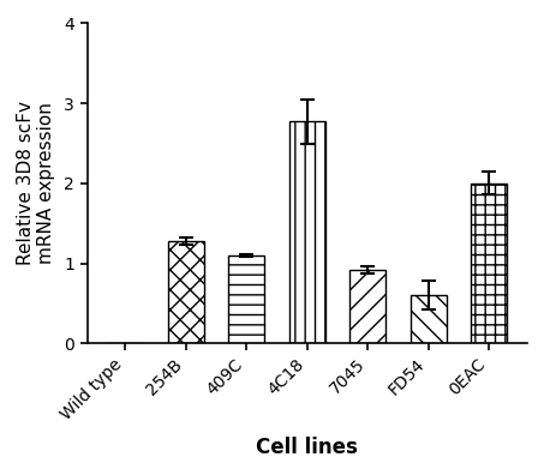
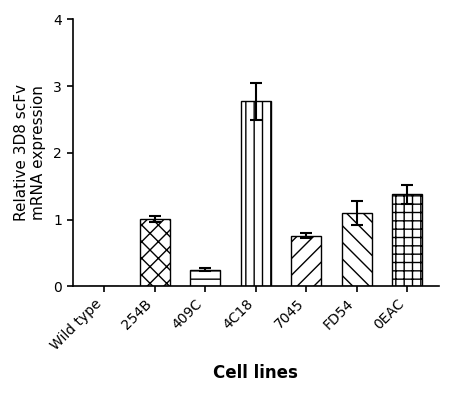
254B: 1.28 -> 1.01
409C: 1.10 -> 0.25
7045: 0.92 -> 0.76
FD54: 0.60 -> 1.10
0EAC: 2.00 -> 1.38
